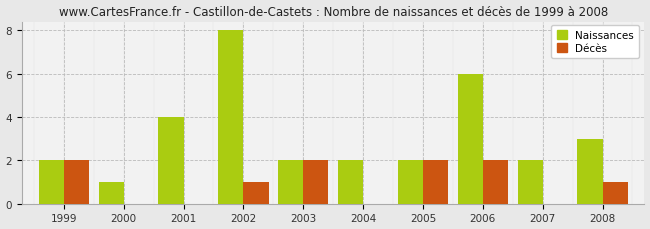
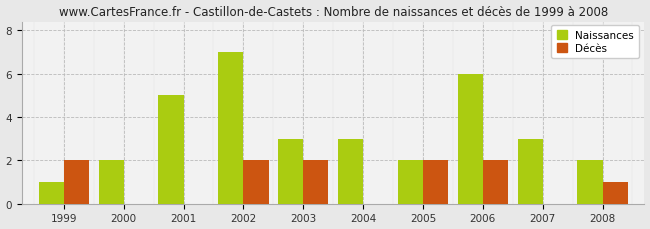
Naissances/1999: 2 -> 1
Naissances/2000: 1 -> 2
Naissances/2001: 4 -> 5
Naissances/2002: 8 -> 7
Décès/2002: 1 -> 2
Naissances/2003: 2 -> 3
Naissances/2004: 2 -> 3
Naissances/2007: 2 -> 3
Naissances/2008: 3 -> 2
